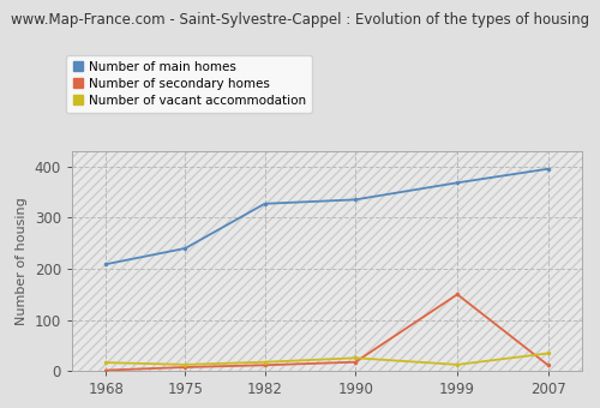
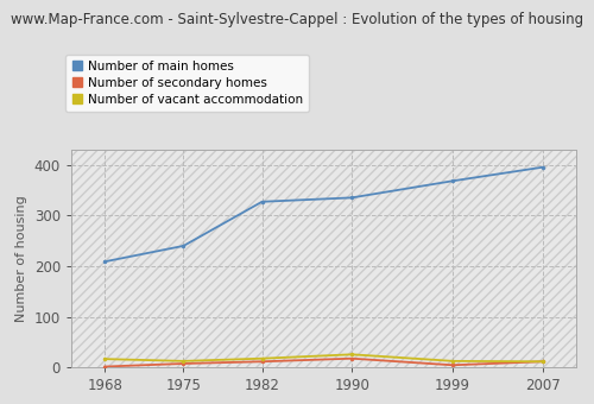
Number of secondary homes/1999: 150 -> 5
Number of vacant accommodation/2007: 35 -> 12
